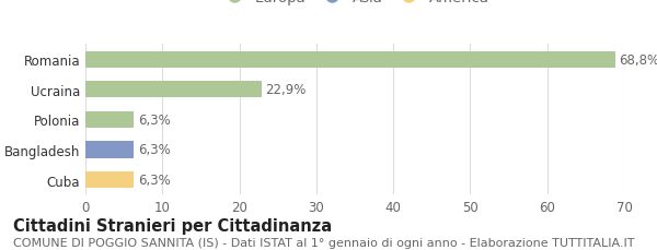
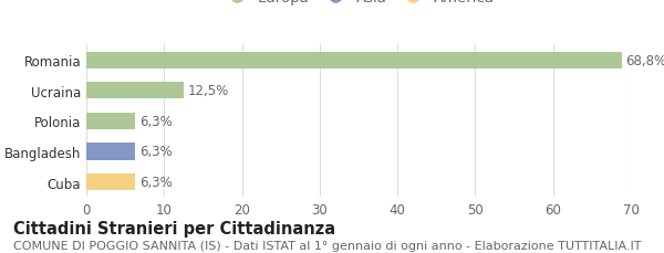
Ucraina: 22,9% -> 12,5%
